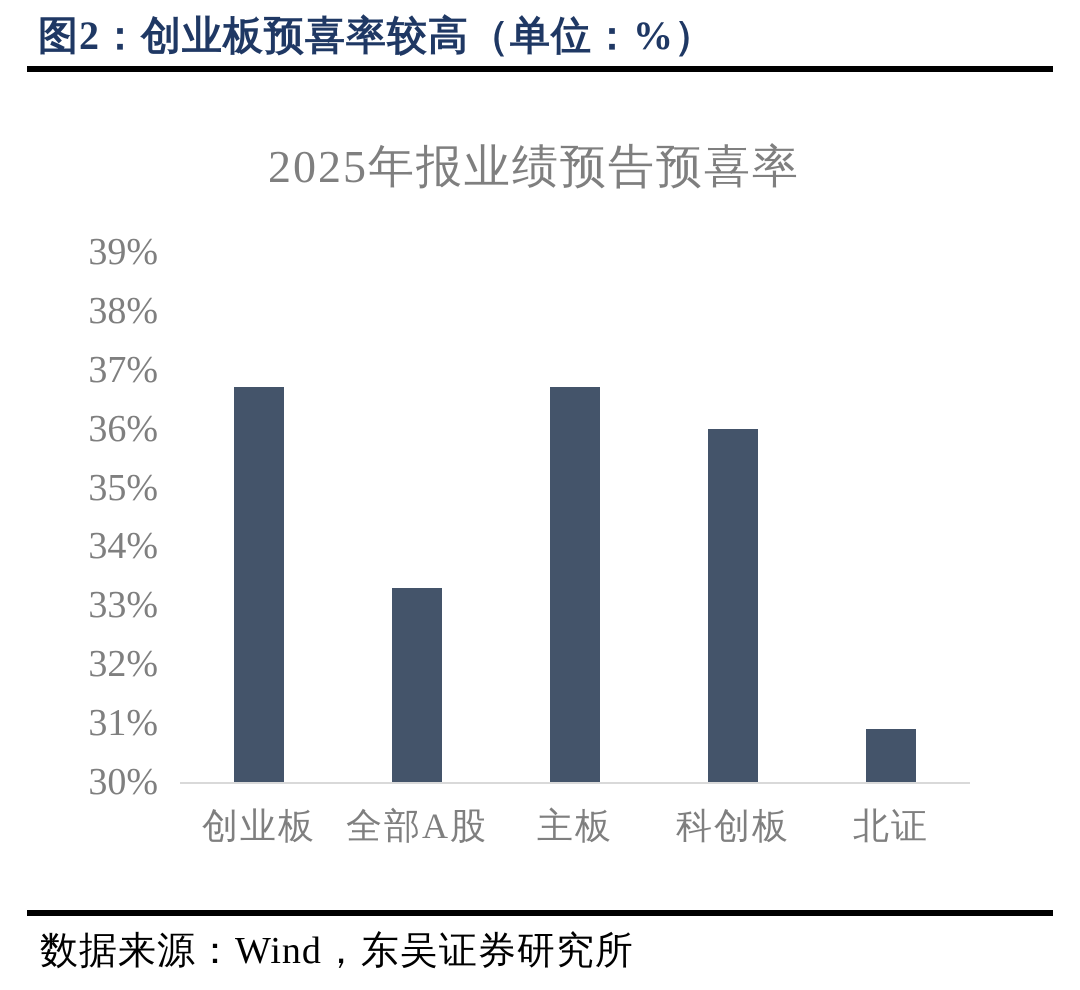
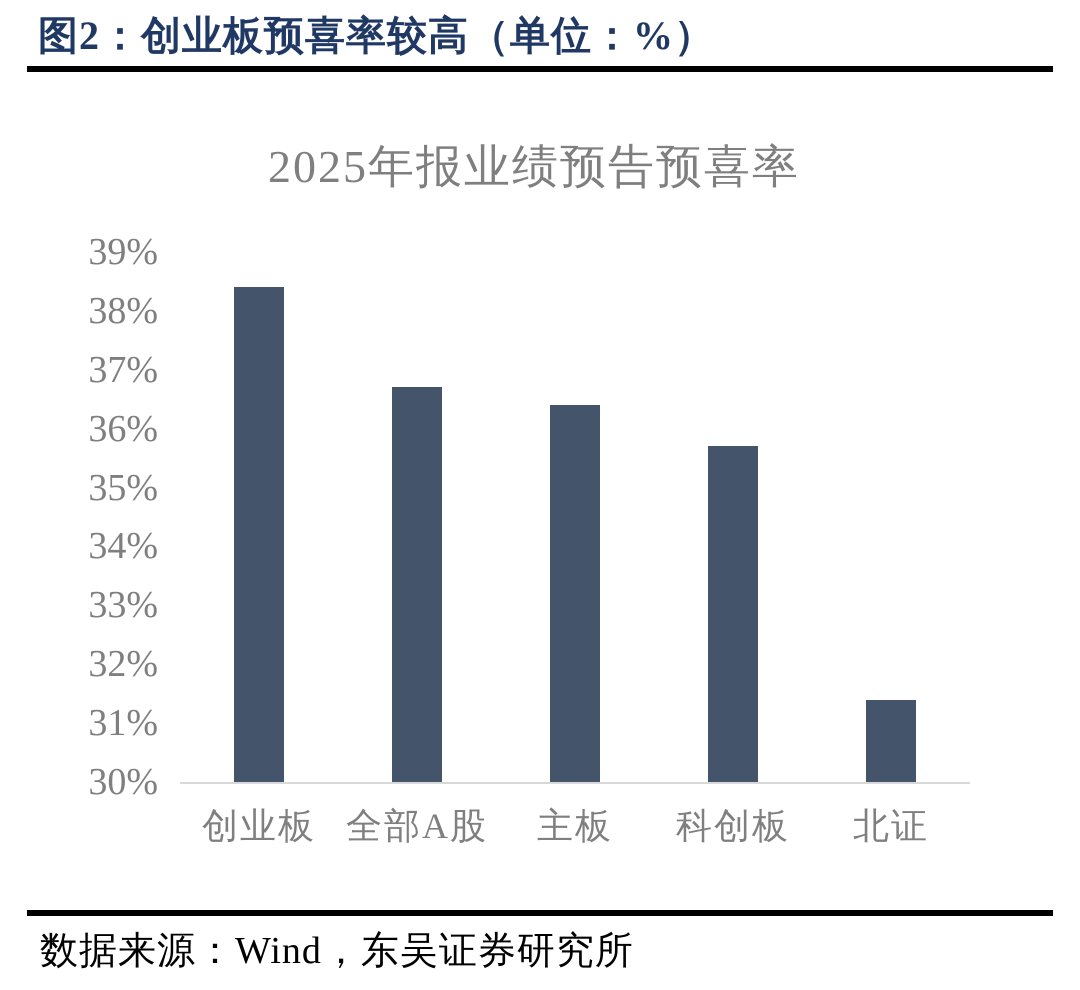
创业板: 36.7% -> 38.4%
全部A股: 33.3% -> 36.7%
主板: 36.7% -> 36.4%
科创板: 36.0% -> 35.7%
北证: 30.9% -> 31.4%
